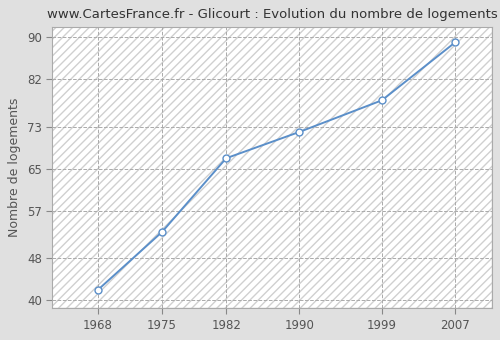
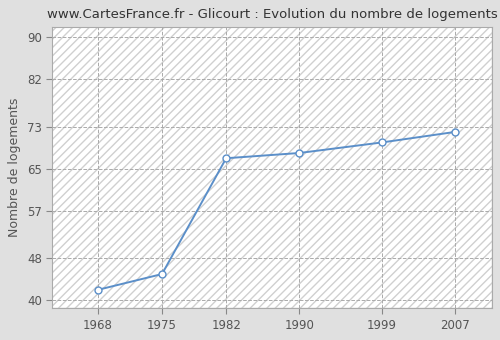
1975: 53 -> 45
1990: 72 -> 68
1999: 78 -> 70
2007: 89 -> 72
